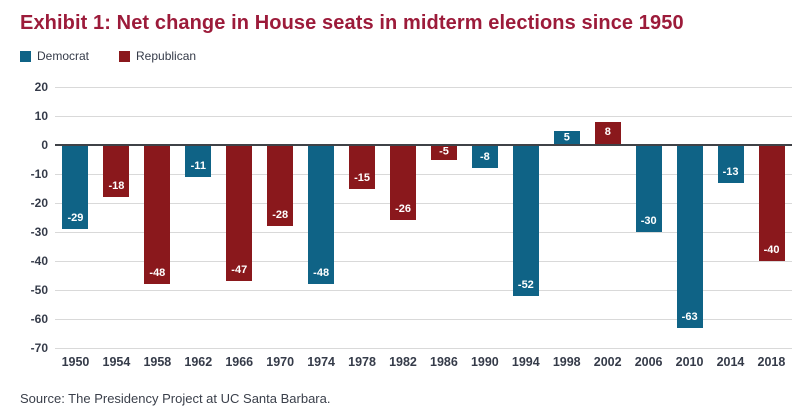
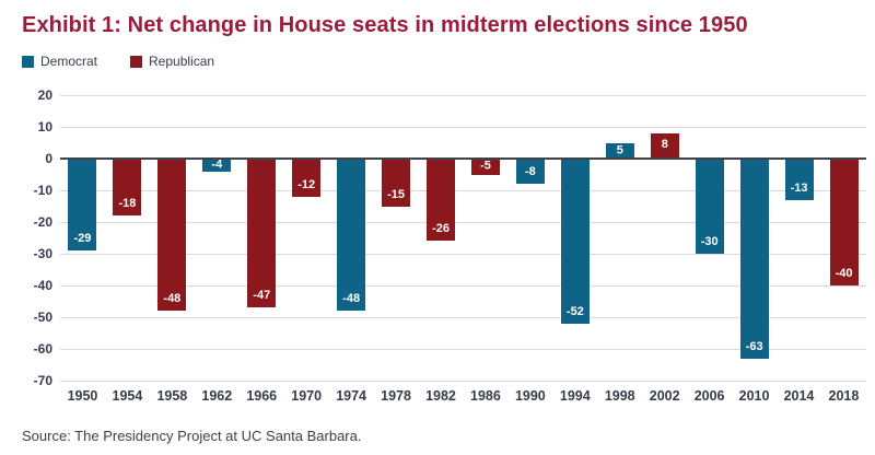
1962: -11 -> -4
1970: -28 -> -12
